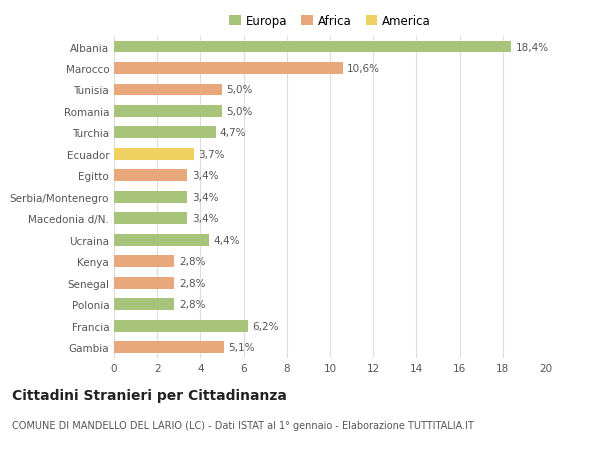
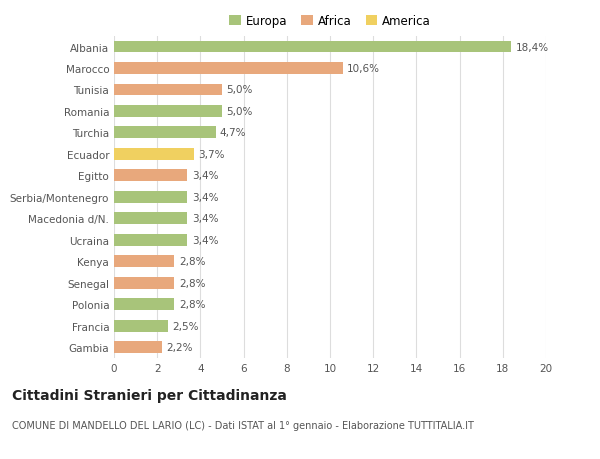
Ucraina: 4,4% -> 3,4%
Francia: 6,2% -> 2,5%
Gambia: 5,1% -> 2,2%
